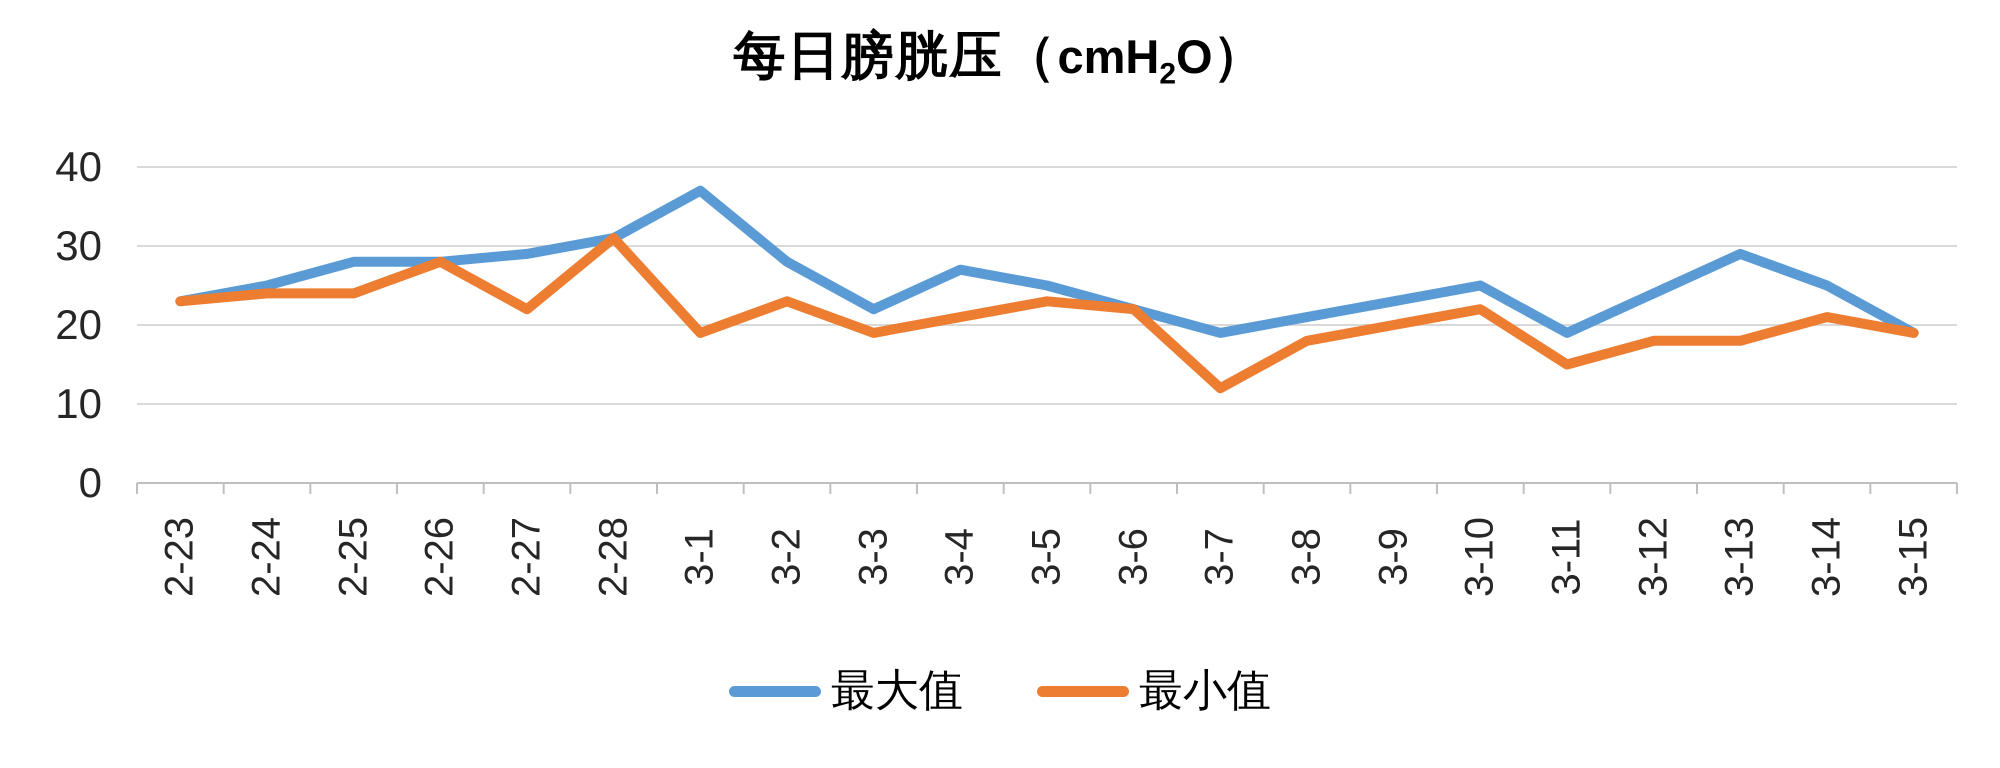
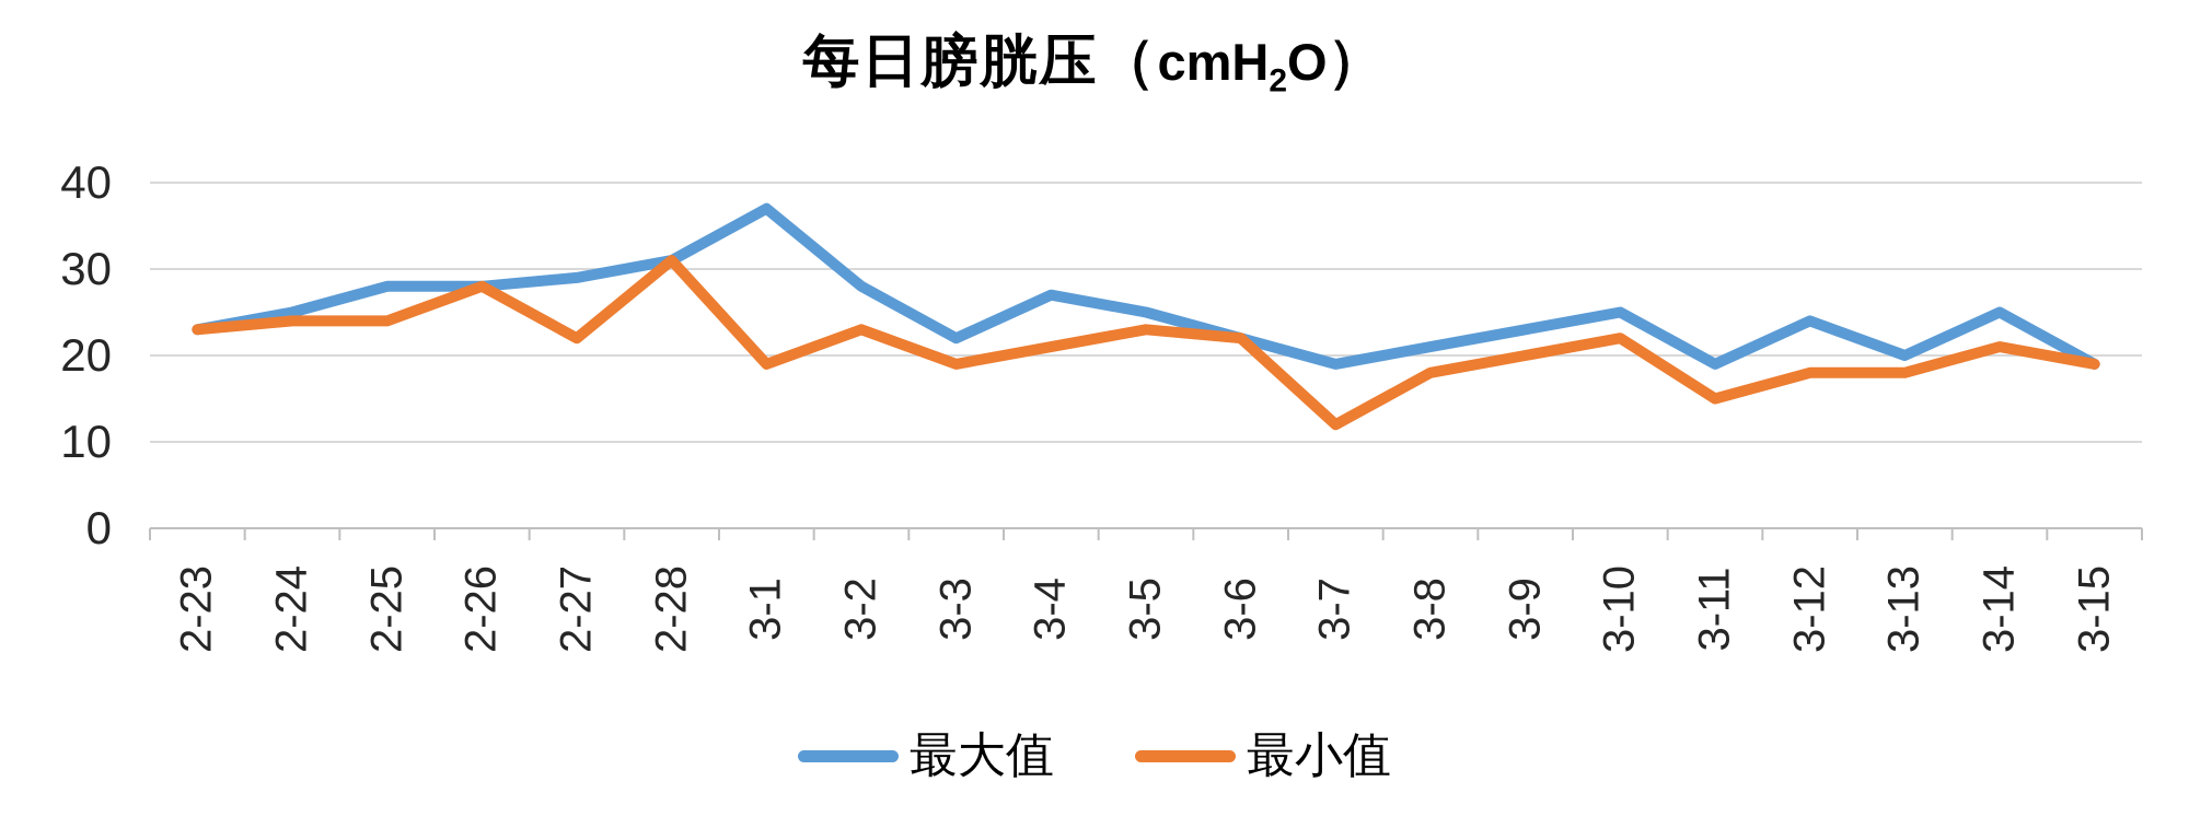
最大值/3-13: 29 -> 20
